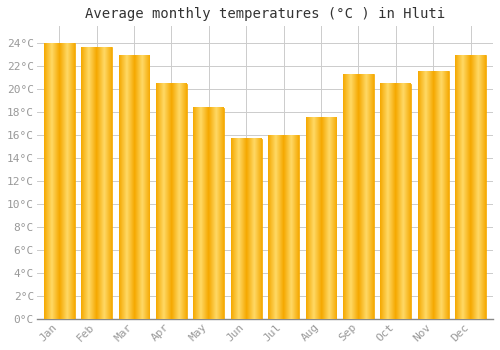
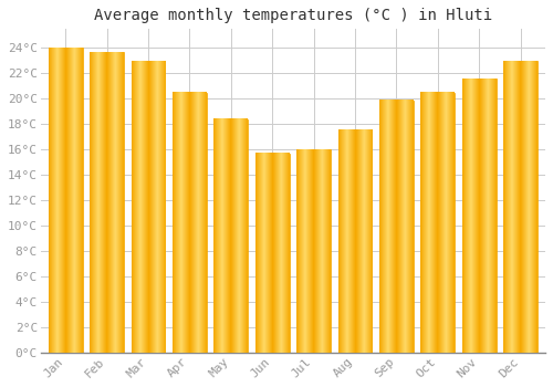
Sep: 21.3°C -> 19.9°C
